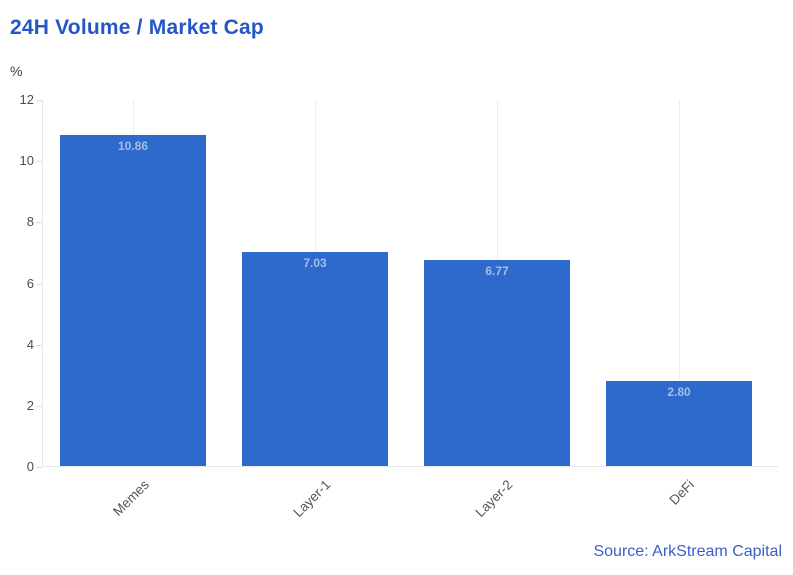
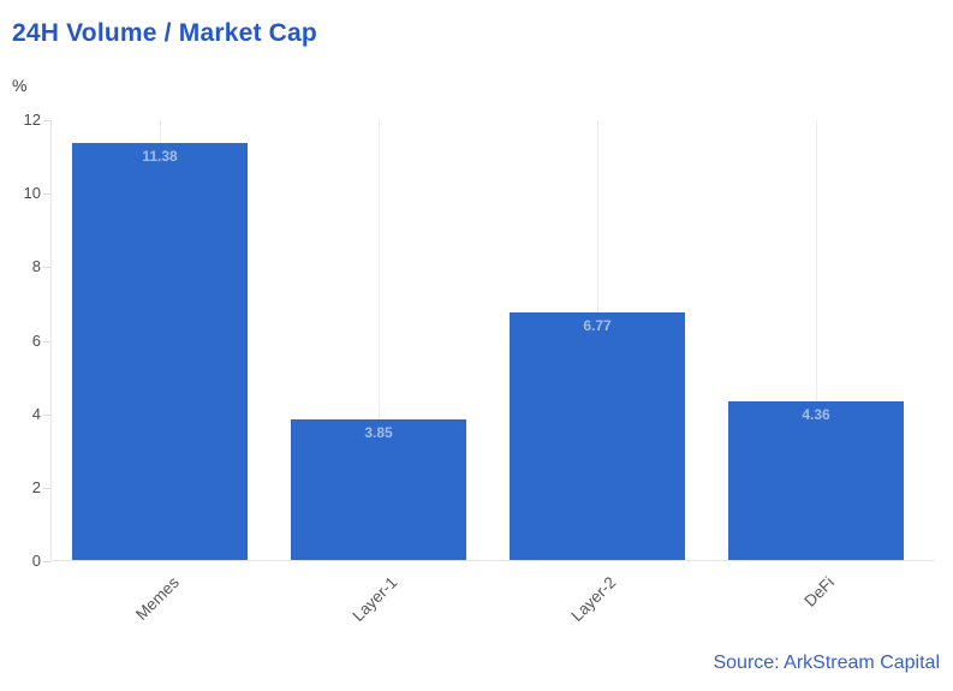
Memes: 10.86 -> 11.38
Layer-1: 7.03 -> 3.85
DeFi: 2.80 -> 4.36
